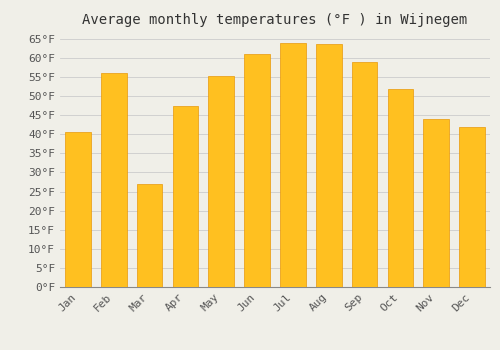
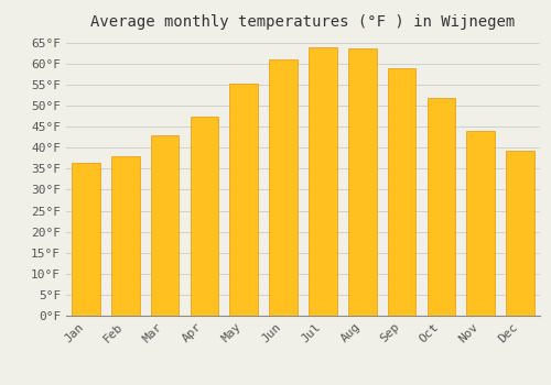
Jan: 40.5°F -> 36.3°F
Feb: 56.0°F -> 37.9°F
Mar: 27.0°F -> 43.0°F
Dec: 42.0°F -> 39.2°F
